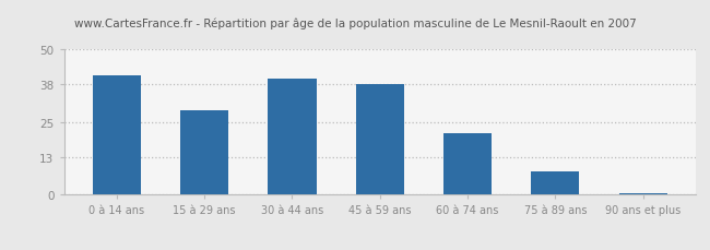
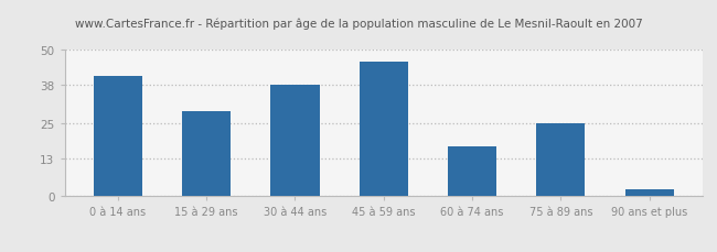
30 à 44 ans: 40.0 -> 38.0
45 à 59 ans: 38.0 -> 46.0
60 à 74 ans: 21.0 -> 17.0
75 à 89 ans: 8.0 -> 25.0
90 ans et plus: 0.5 -> 2.5
